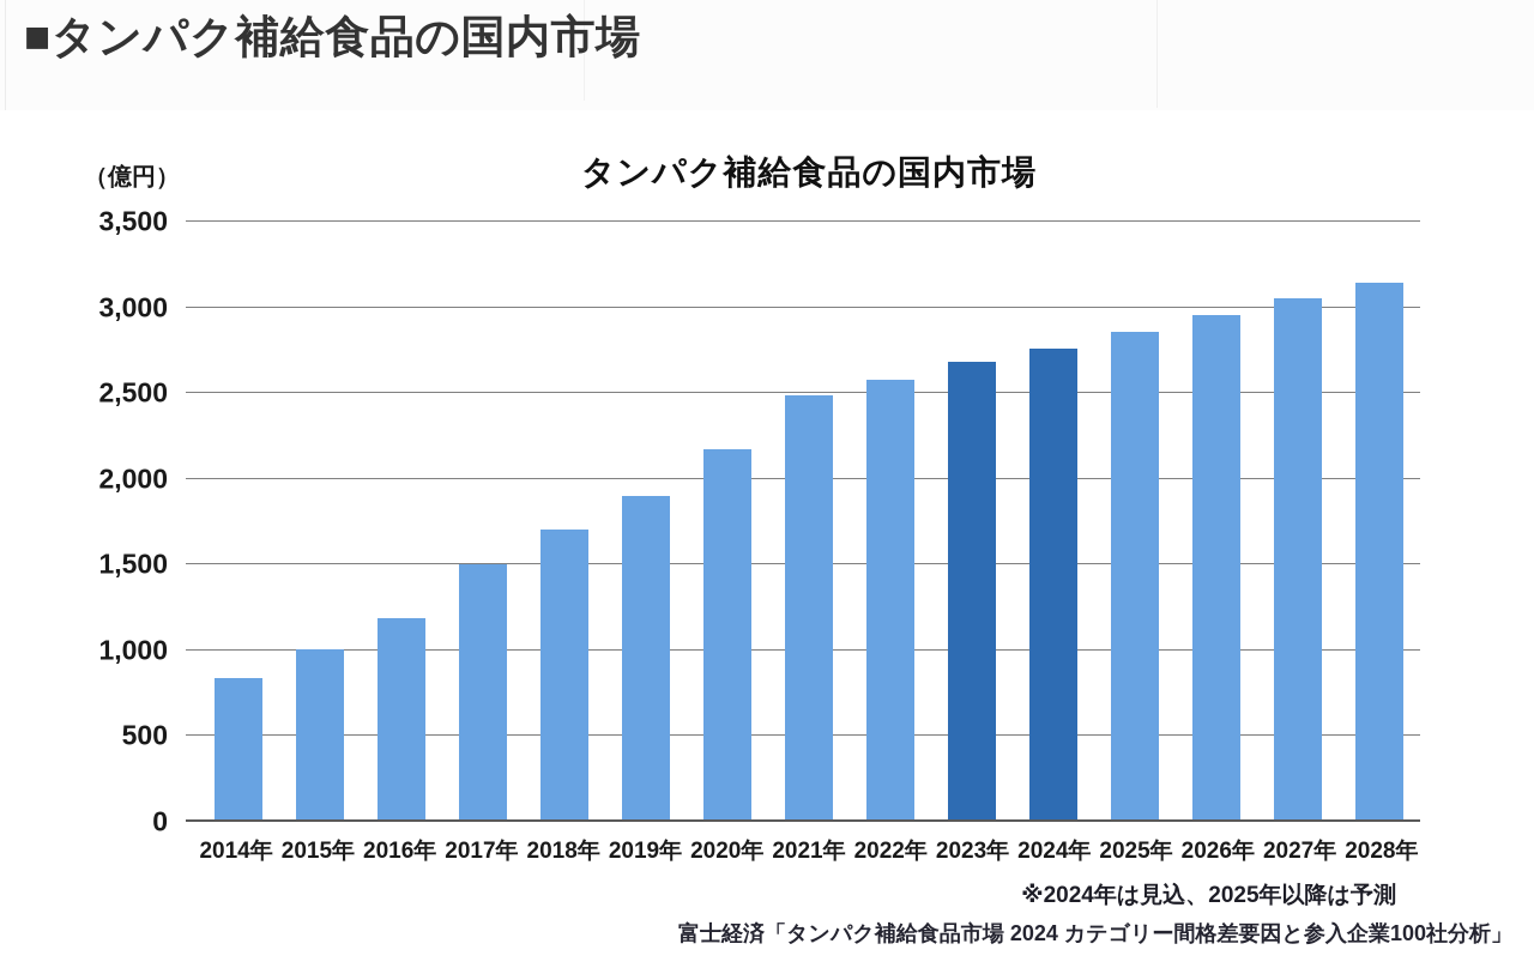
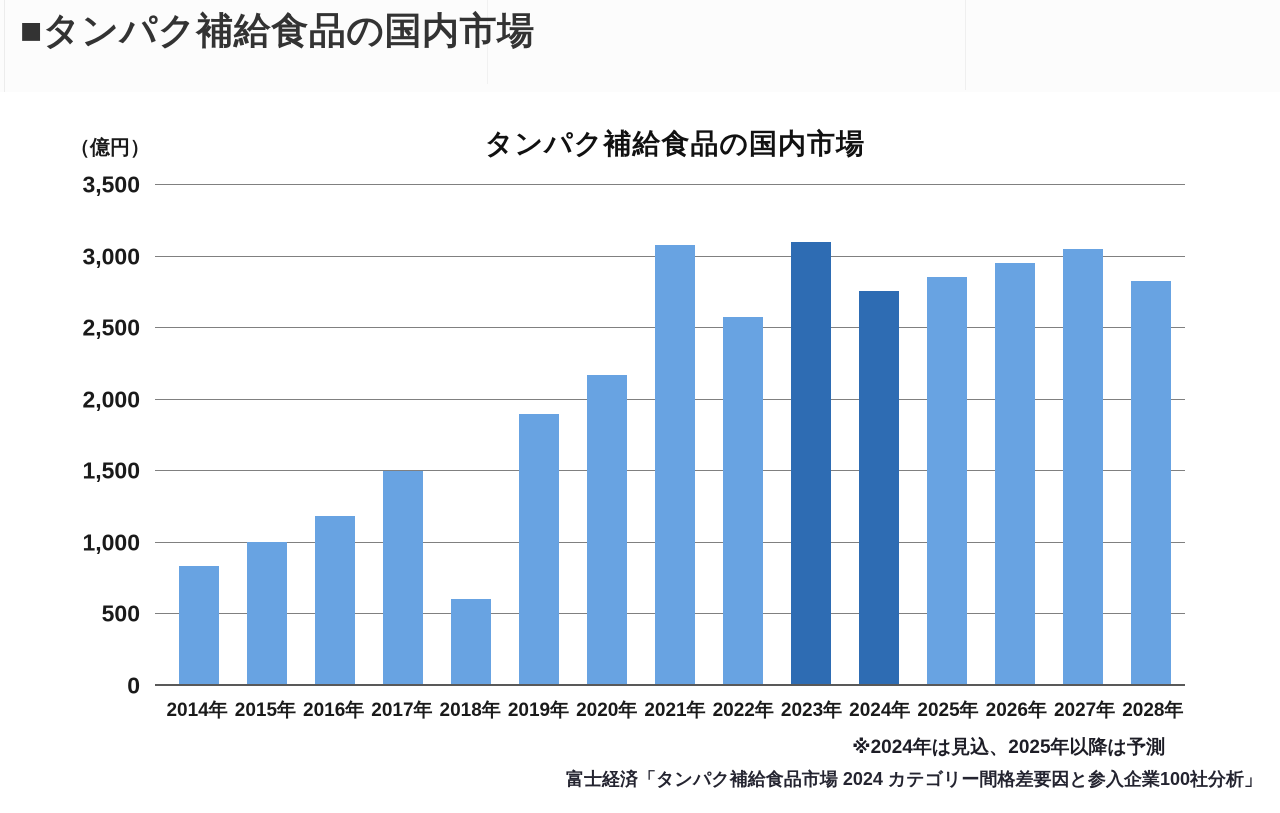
2018年: 1700 -> 610
2021年: 2490 -> 3080
2023年: 2680 -> 3100
2028年: 3150 -> 2830
